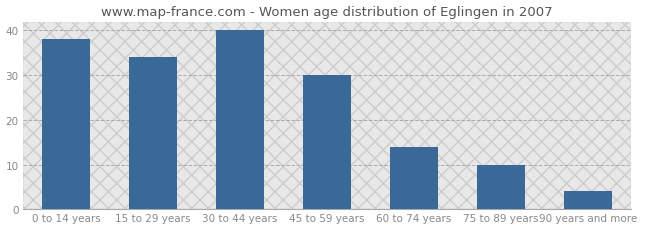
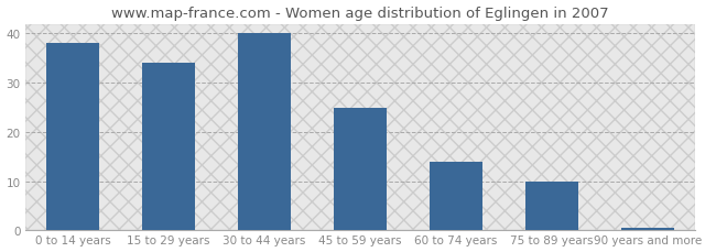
45 to 59 years: 30.0 -> 25.0
90 years and more: 4.0 -> 0.5
